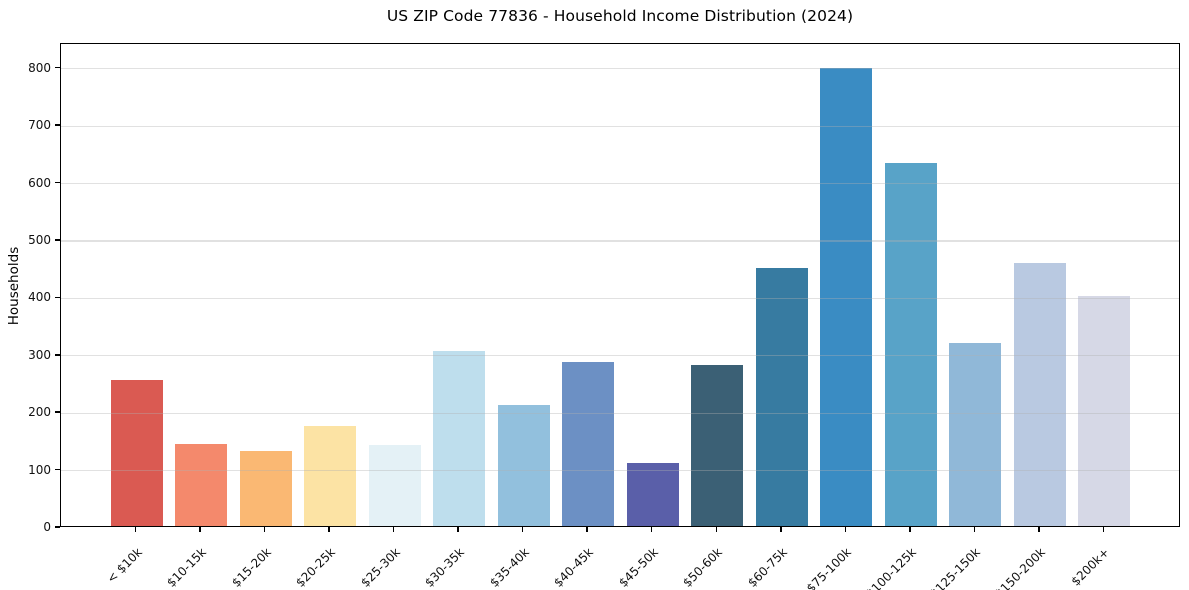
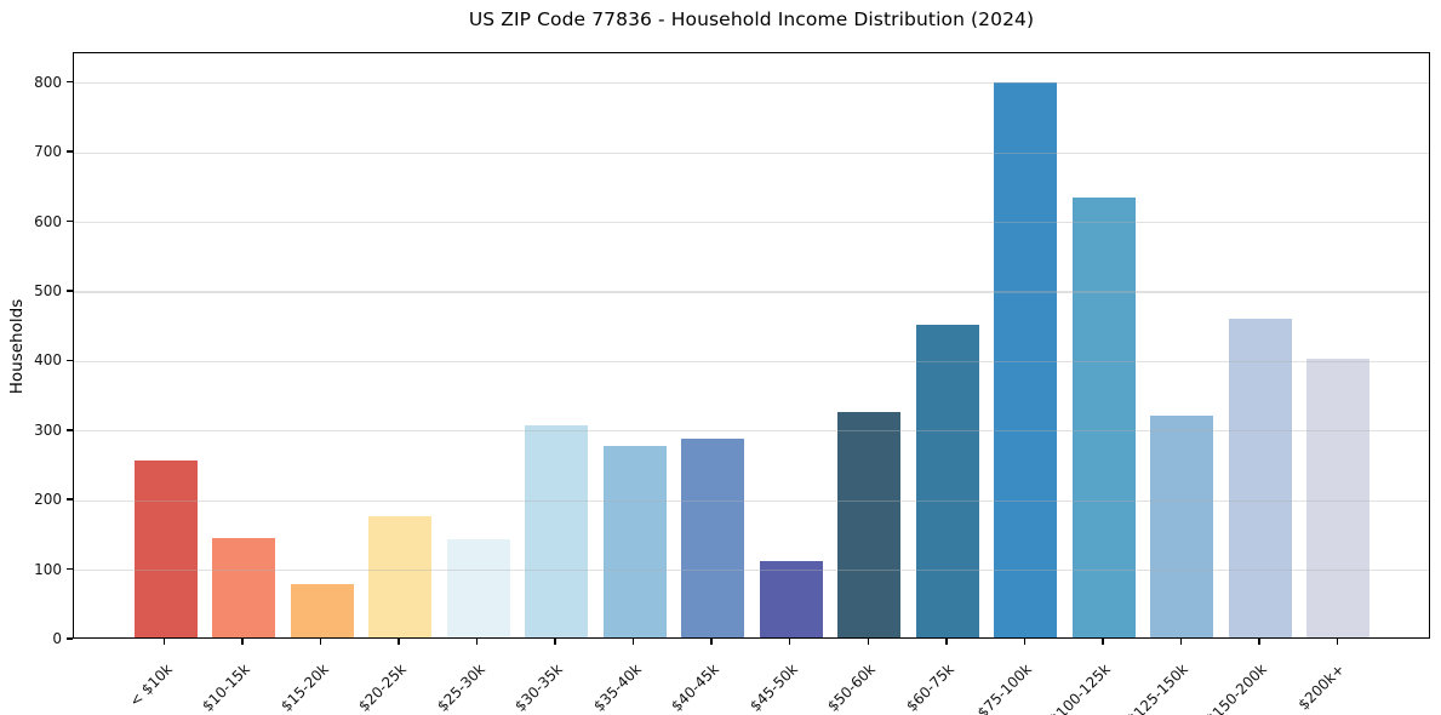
$15-20k: 130 -> 80
$35-40k: 210 -> 280
$50-60k: 280 -> 320
